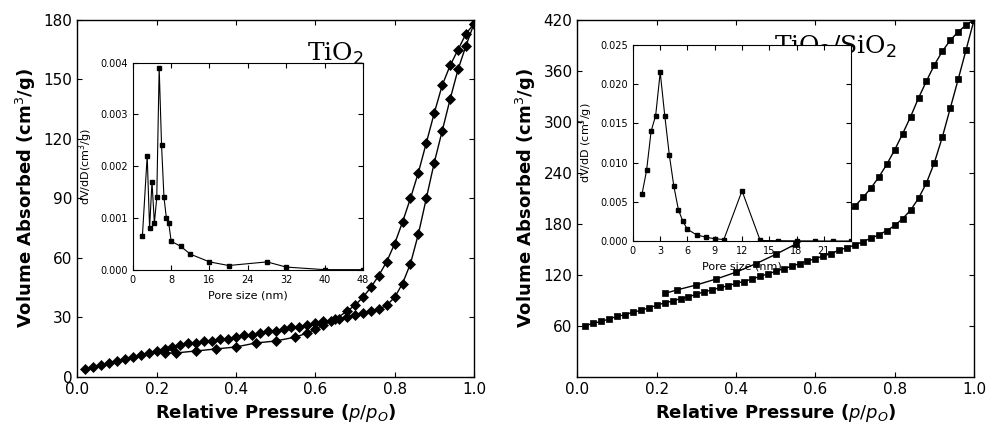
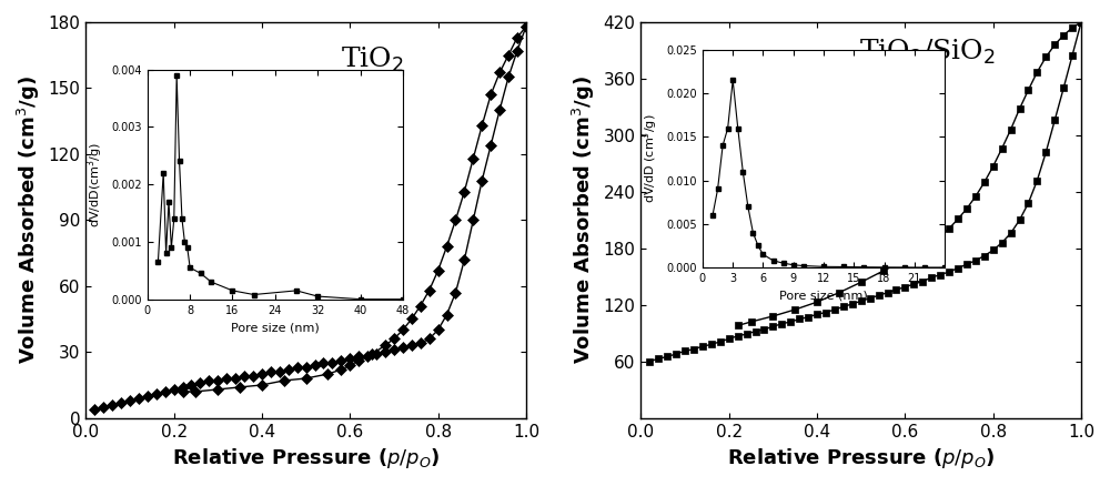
12: 0.0064 -> 0.0001
